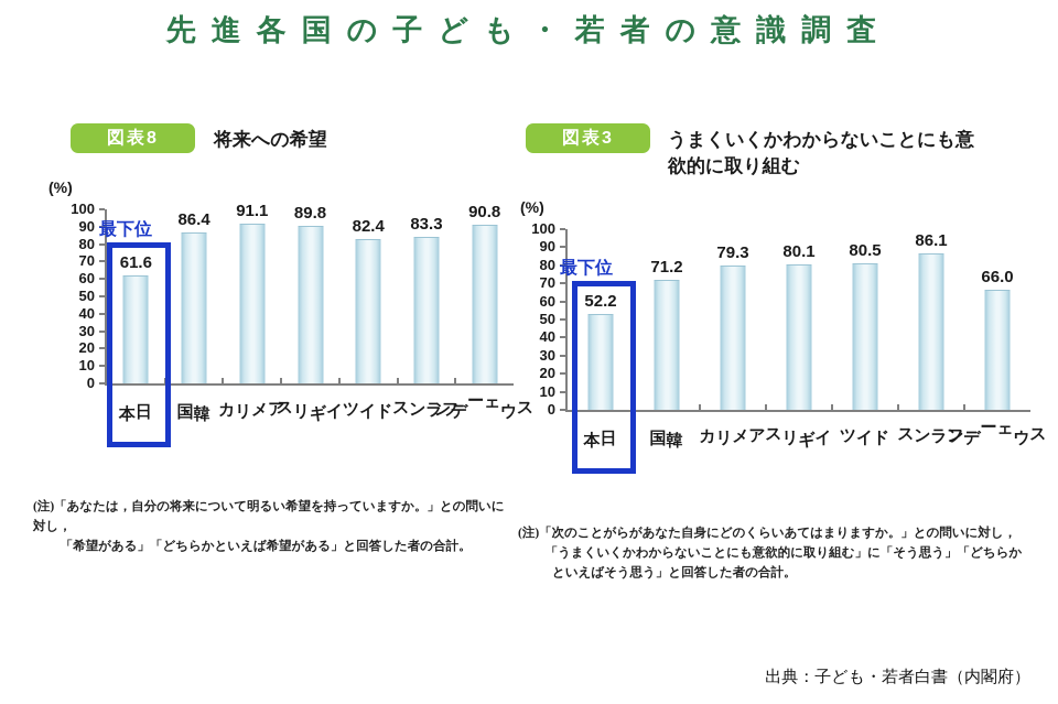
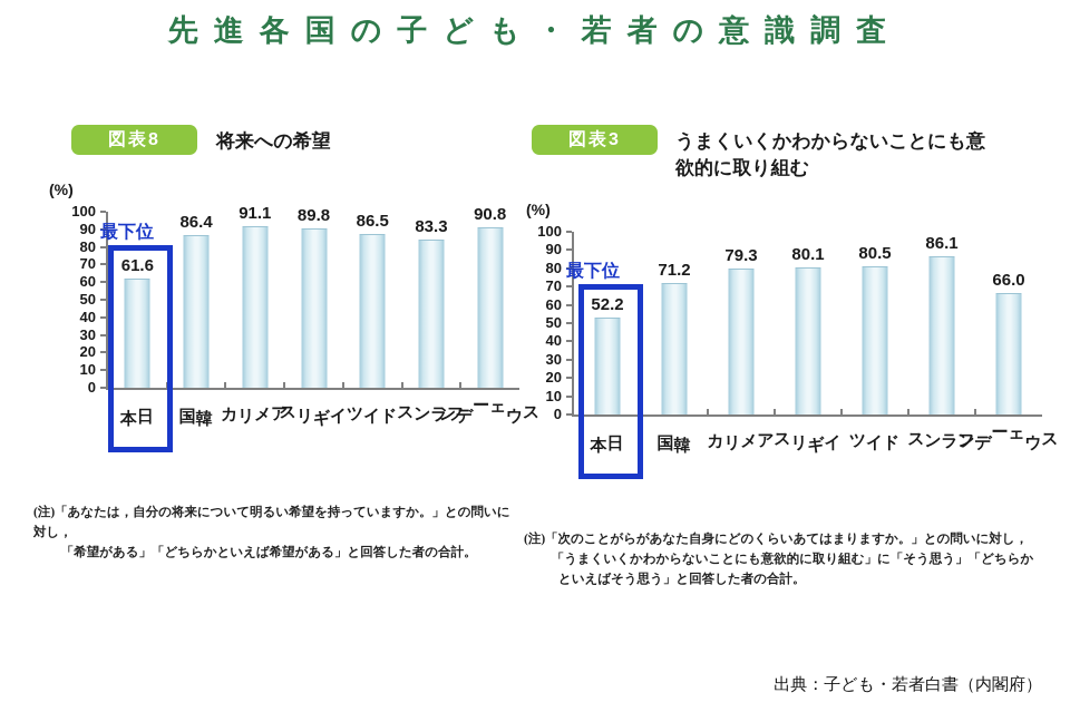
将来への希望/ドイツ: 82.4 -> 86.5
